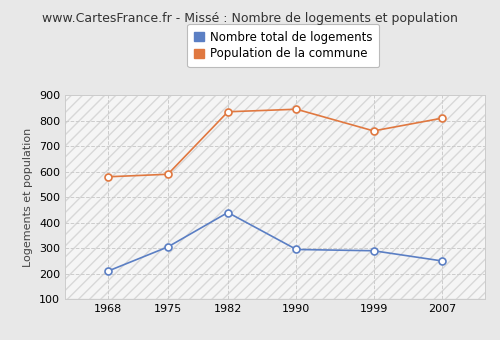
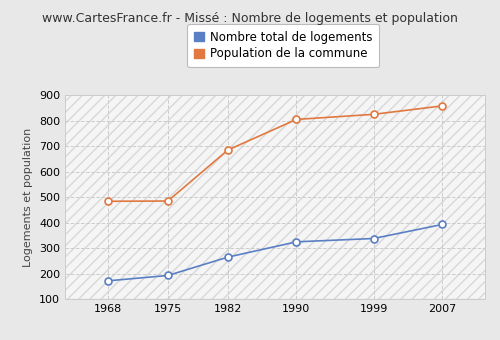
Nombre total de logements/1968: 210 -> 172
Population de la commune/1968: 580 -> 484
Nombre total de logements/1975: 305 -> 193
Population de la commune/1975: 590 -> 485
Nombre total de logements/1982: 440 -> 265
Population de la commune/1982: 835 -> 685
Nombre total de logements/1990: 295 -> 325
Population de la commune/1990: 845 -> 805
Nombre total de logements/1999: 290 -> 338
Population de la commune/1999: 760 -> 825
Nombre total de logements/2007: 250 -> 393
Population de la commune/2007: 810 -> 858
